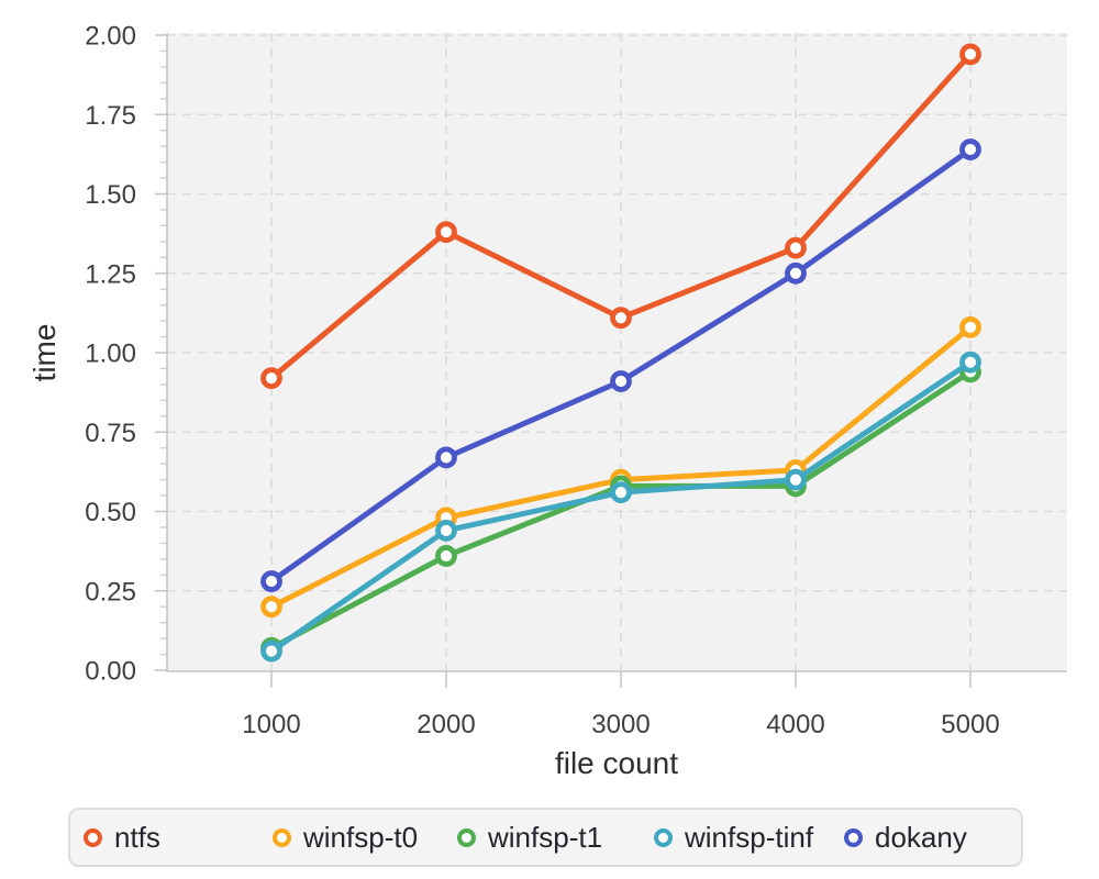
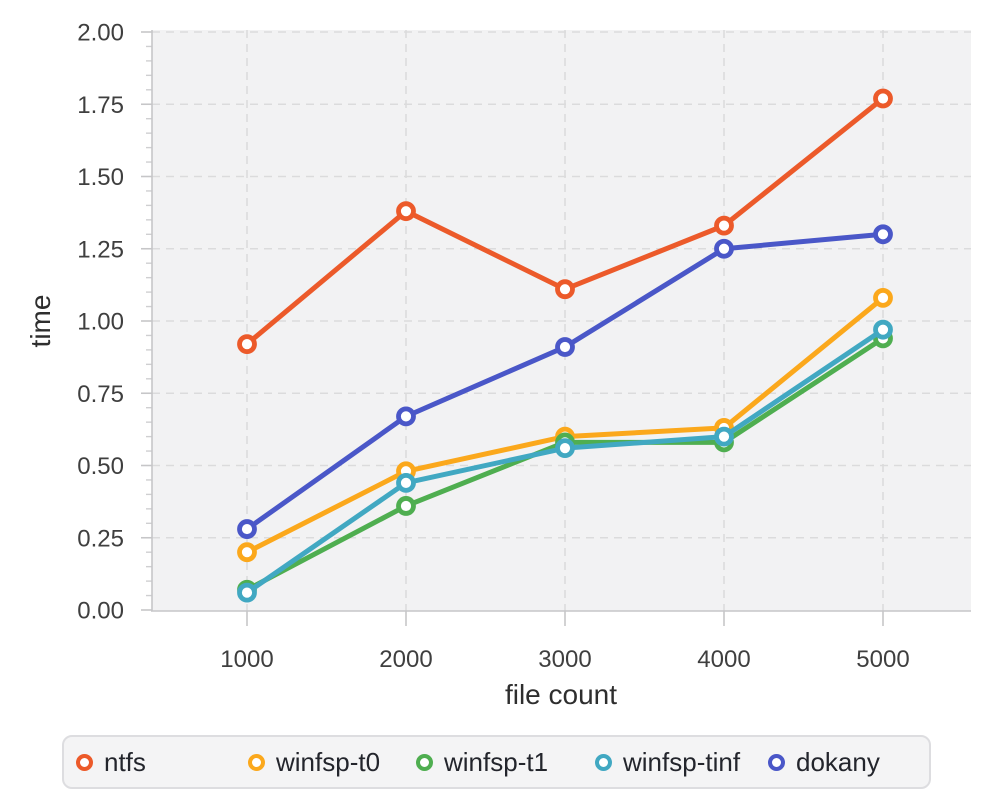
ntfs/5000: 1.94 -> 1.77
dokany/5000: 1.64 -> 1.30
